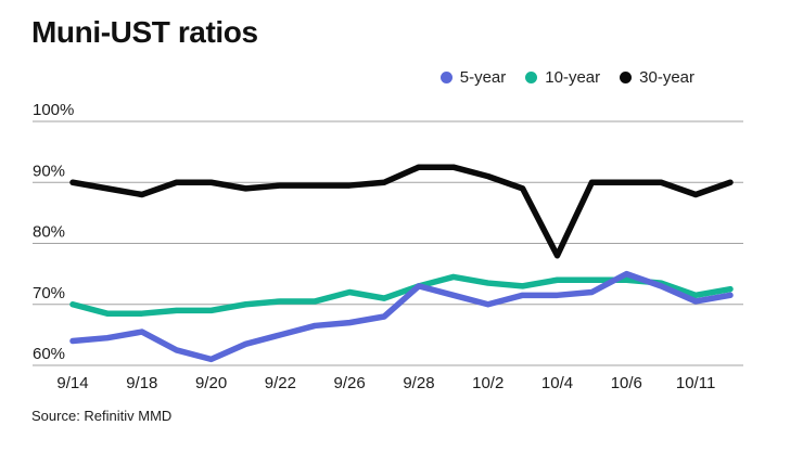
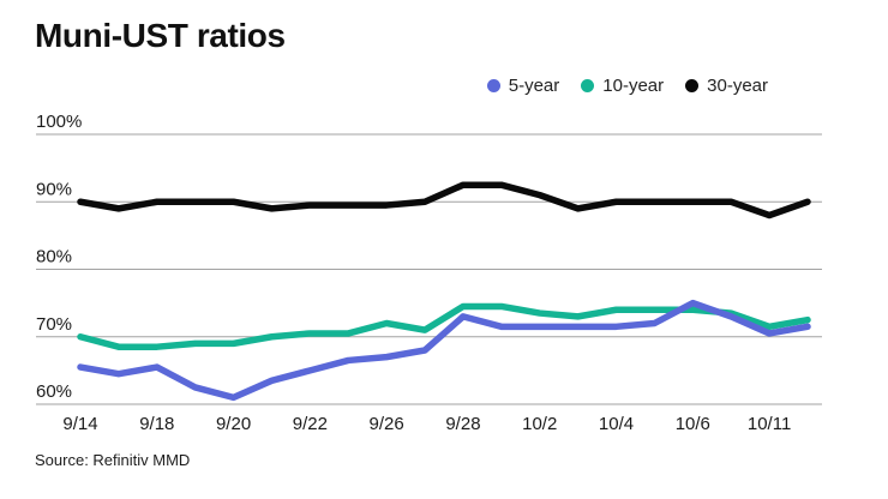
5-year/9/14: 64% -> 66%
30-year/9/18: 88% -> 90%
10-year/9/28: 73% -> 74%
5-year/10/2: 70% -> 72%
30-year/10/4: 78% -> 90%
